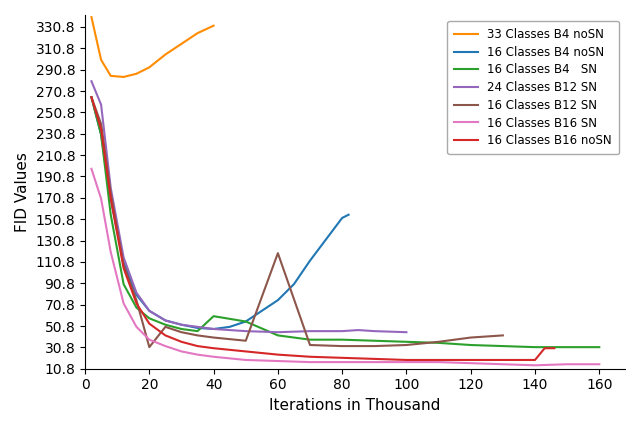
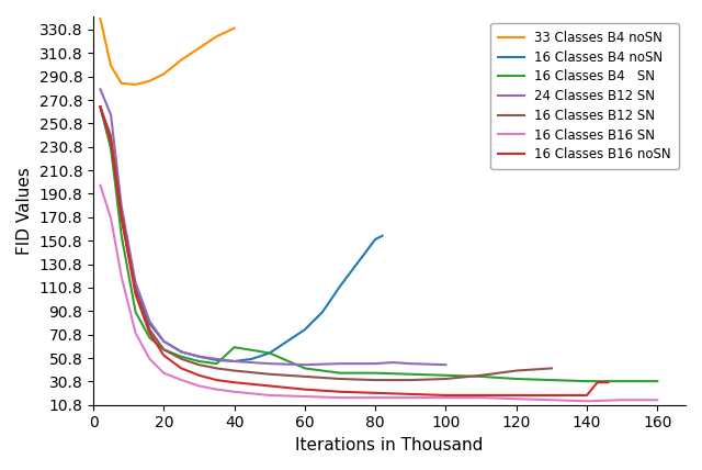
16 Classes B12 SN/20: 31 -> 58
16 Classes B12 SN/60: 119 -> 35
